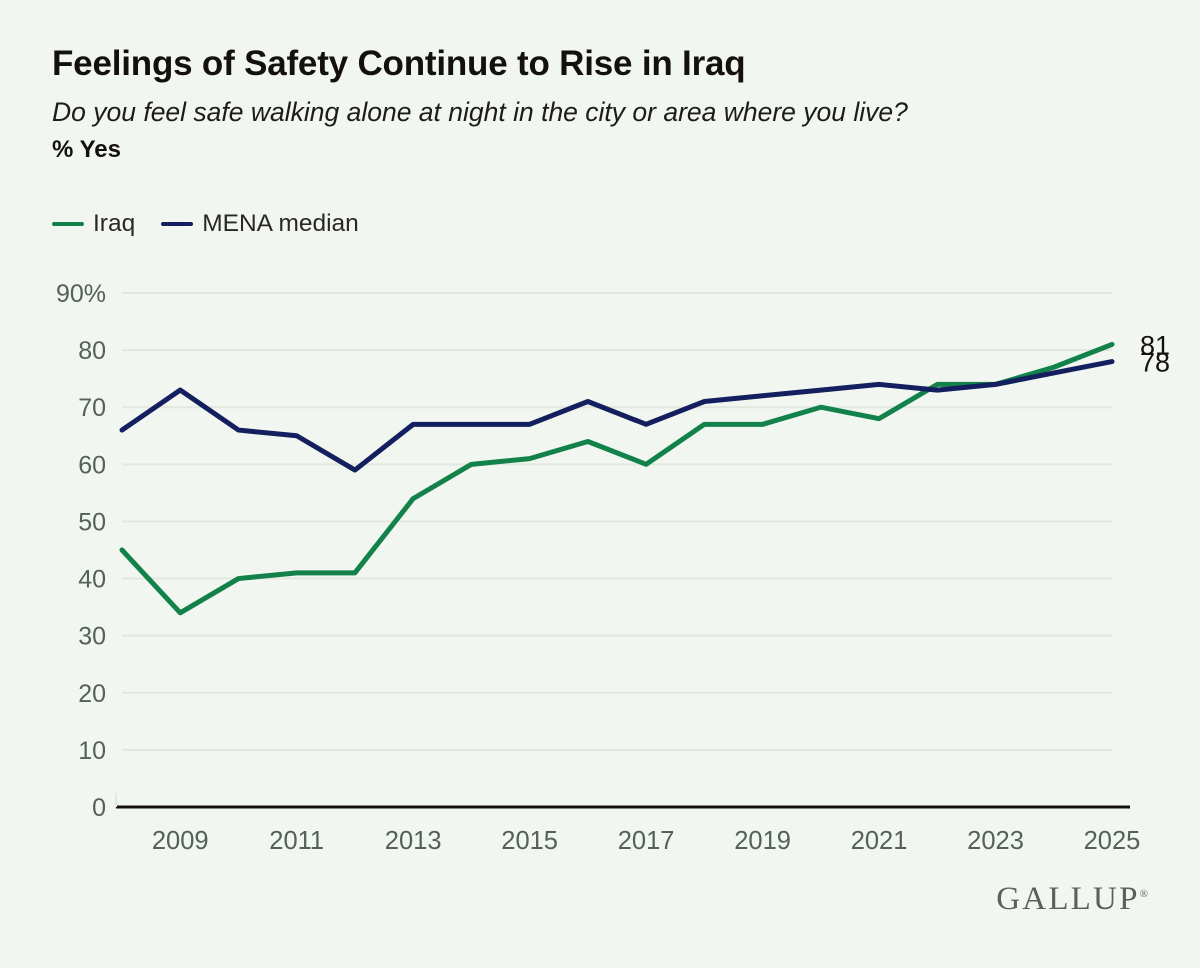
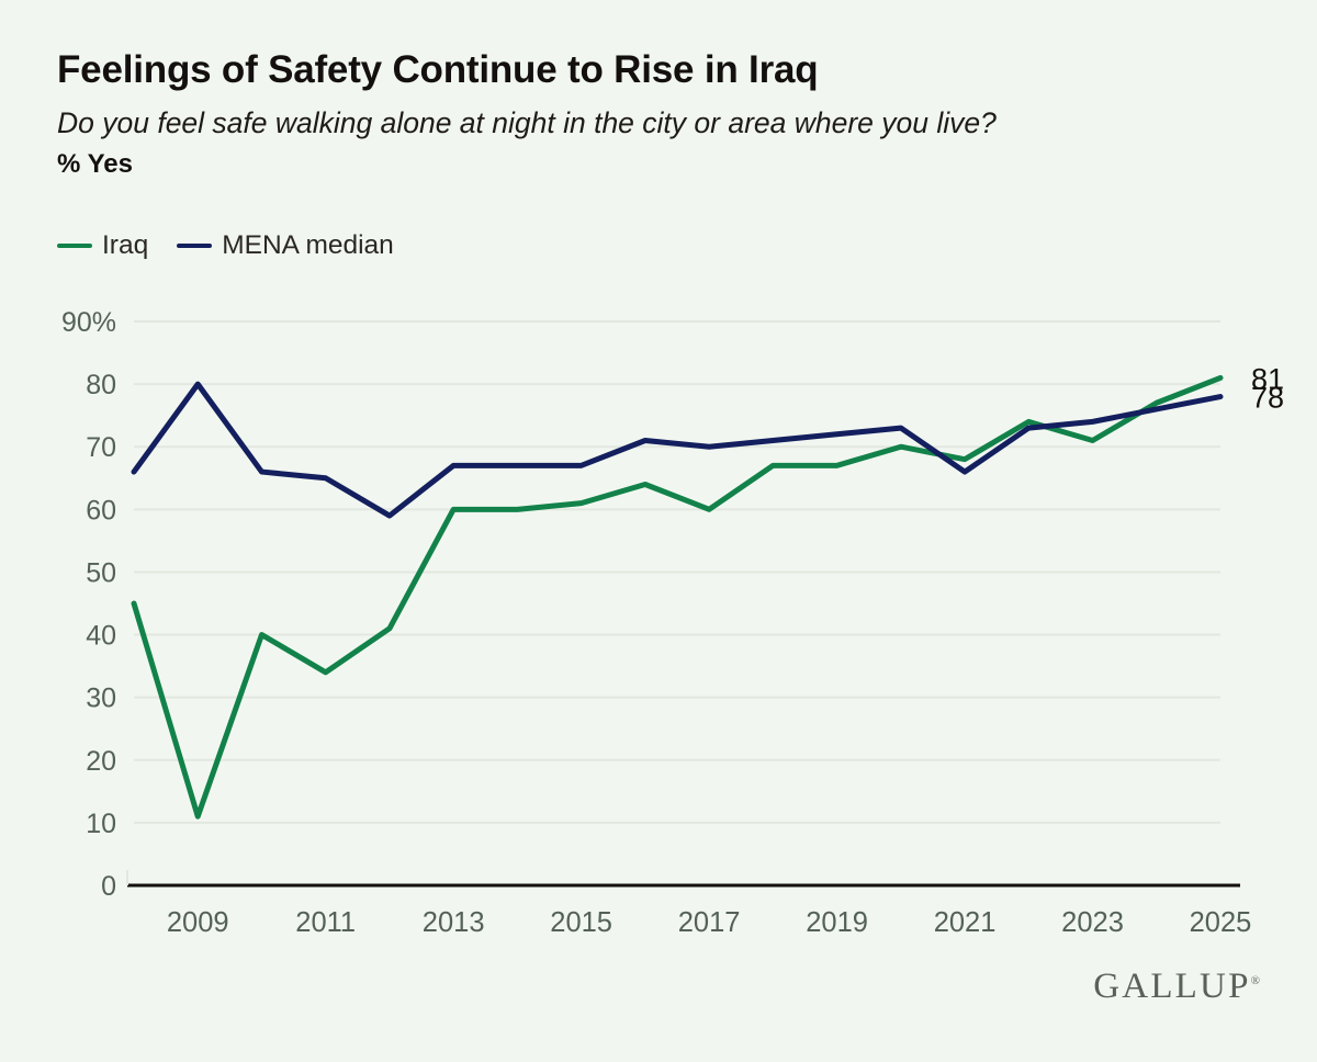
Iraq/2009: 34% -> 11%
MENA median/2009: 73% -> 80%
Iraq/2011: 41% -> 34%
Iraq/2013: 54% -> 60%
MENA median/2017: 67% -> 70%
MENA median/2021: 74% -> 66%
Iraq/2023: 74% -> 71%
